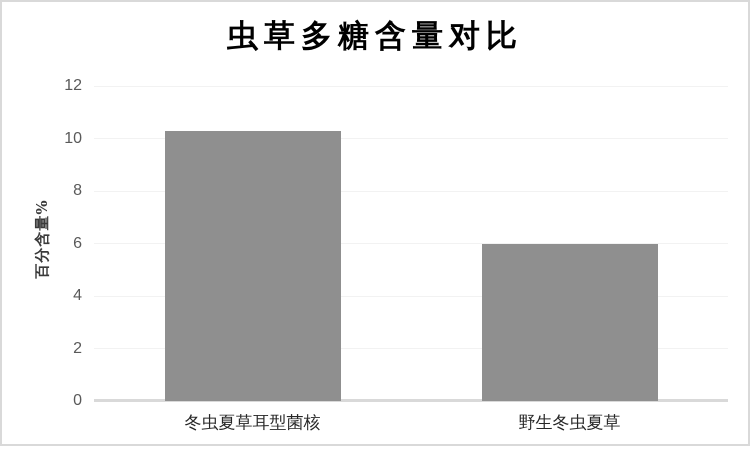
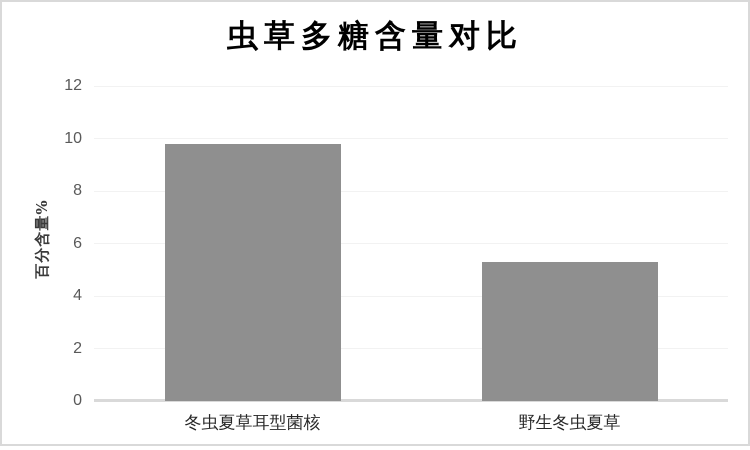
冬虫夏草耳型菌核: 10.3 -> 9.8
野生冬虫夏草: 6.0 -> 5.3
